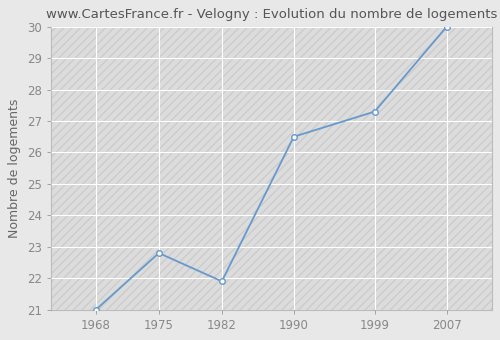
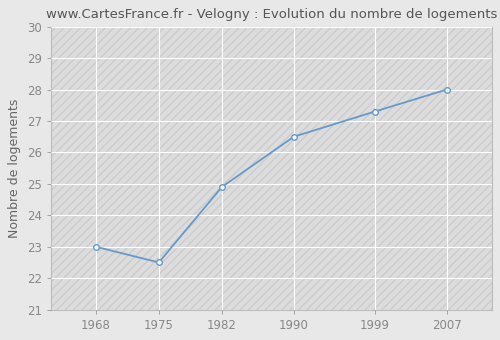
1968: 21.0 -> 23.0
1975: 22.8 -> 22.5
1982: 21.9 -> 24.9
2007: 30.0 -> 28.0
